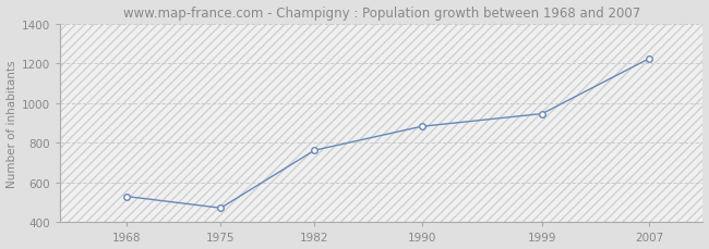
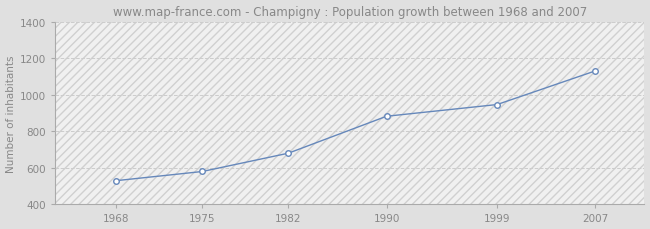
1975: 470 -> 580
1982: 760 -> 680
2007: 1220 -> 1130
